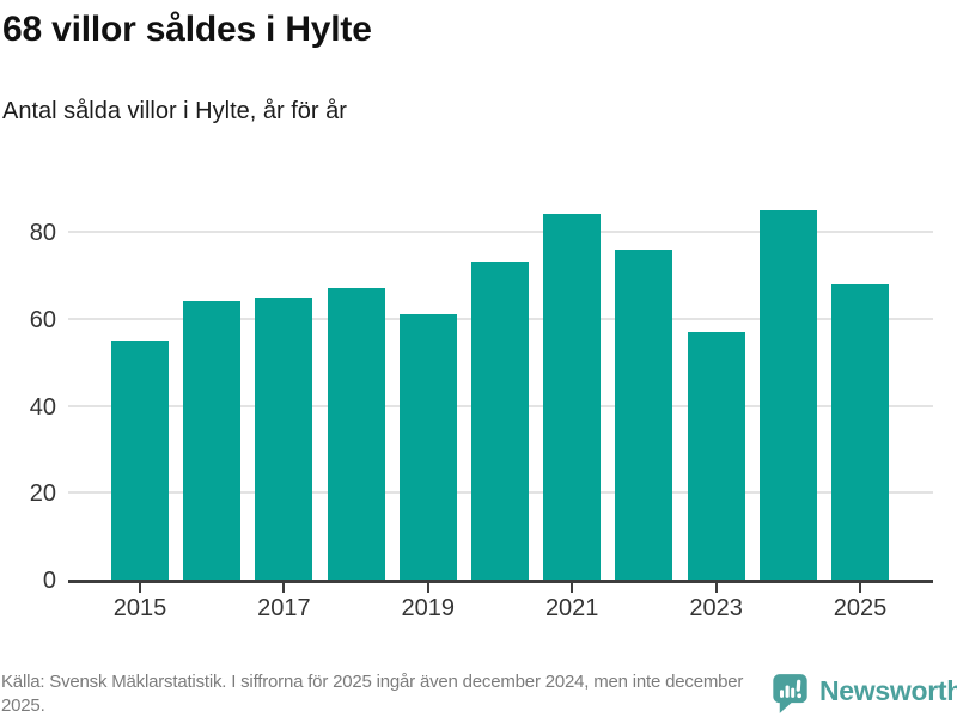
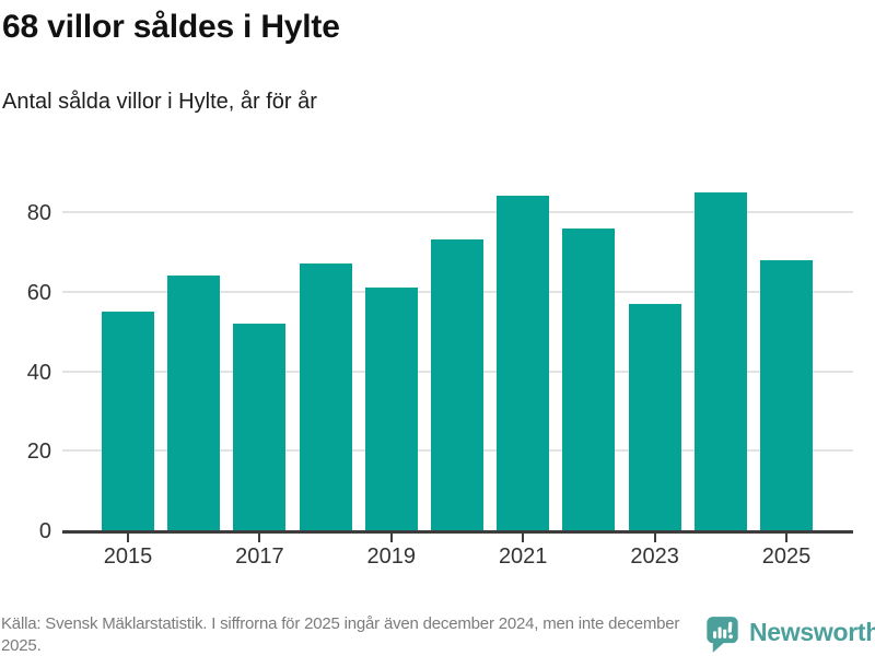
2017: 65 -> 52
